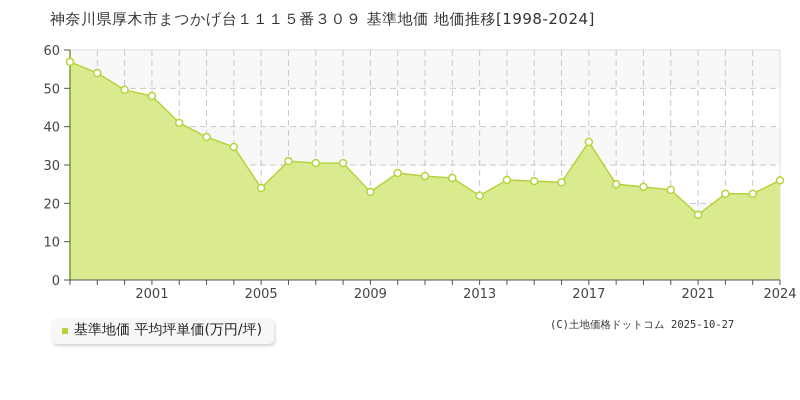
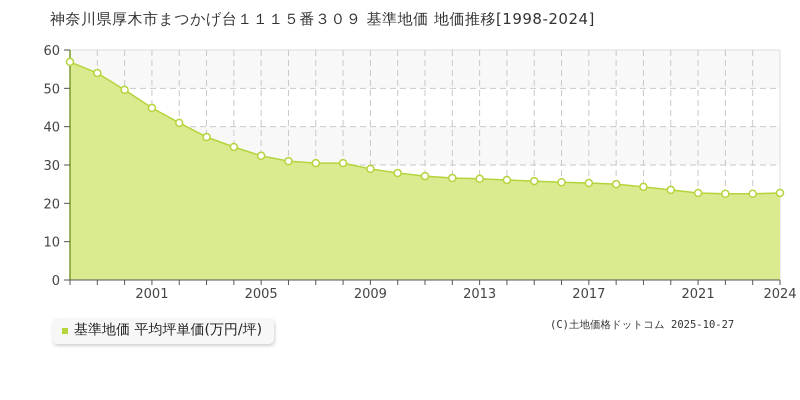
2001: 48 -> 45
2005: 24 -> 32
2009: 23 -> 29
2013: 22 -> 26
2017: 36 -> 25
2021: 17 -> 23
2024: 26 -> 23
